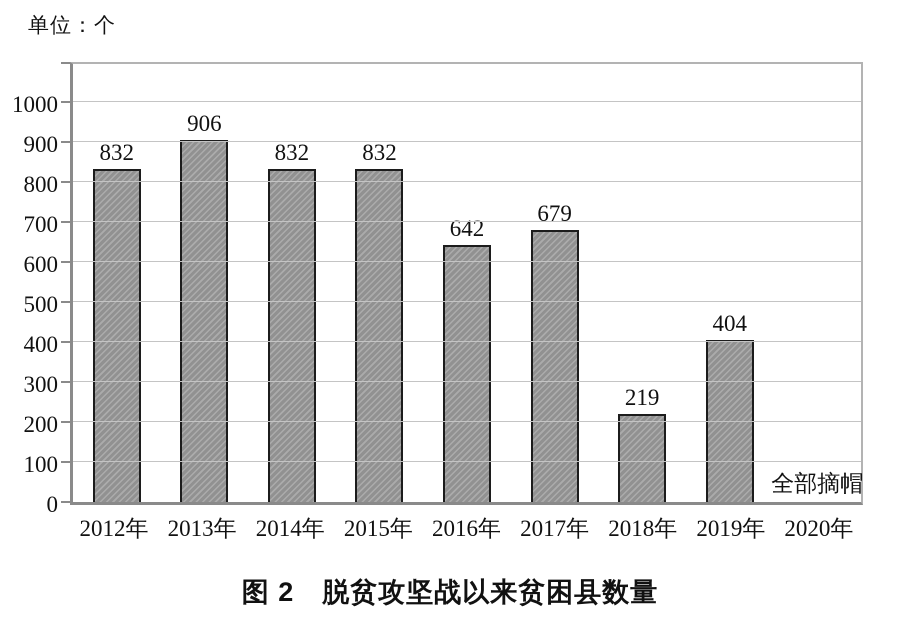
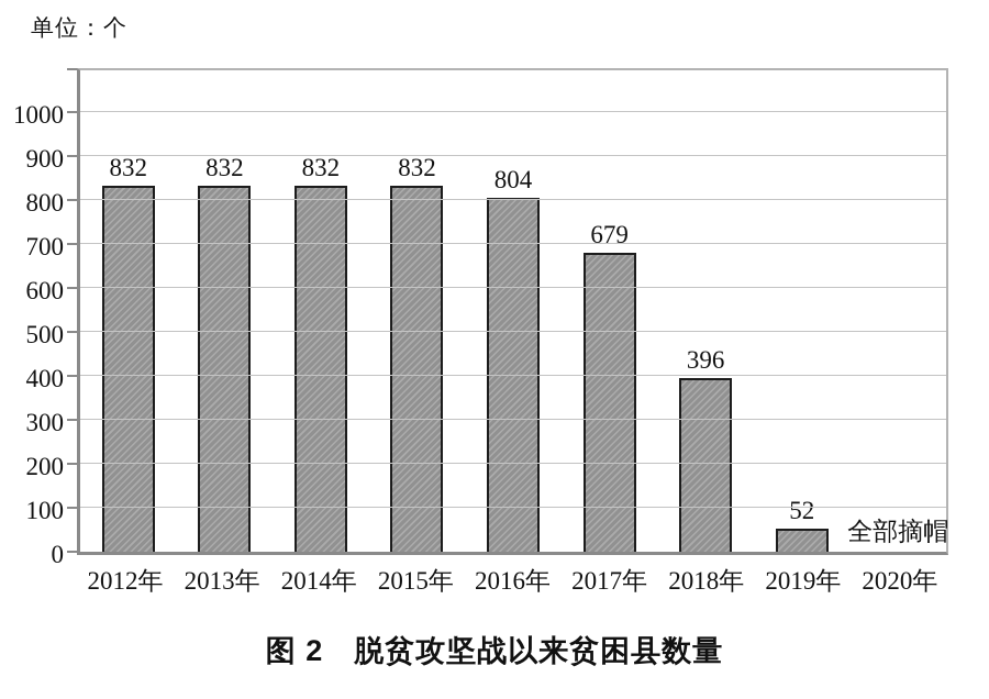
2013年: 906 -> 832
2016年: 642 -> 804
2018年: 219 -> 396
2019年: 404 -> 52
